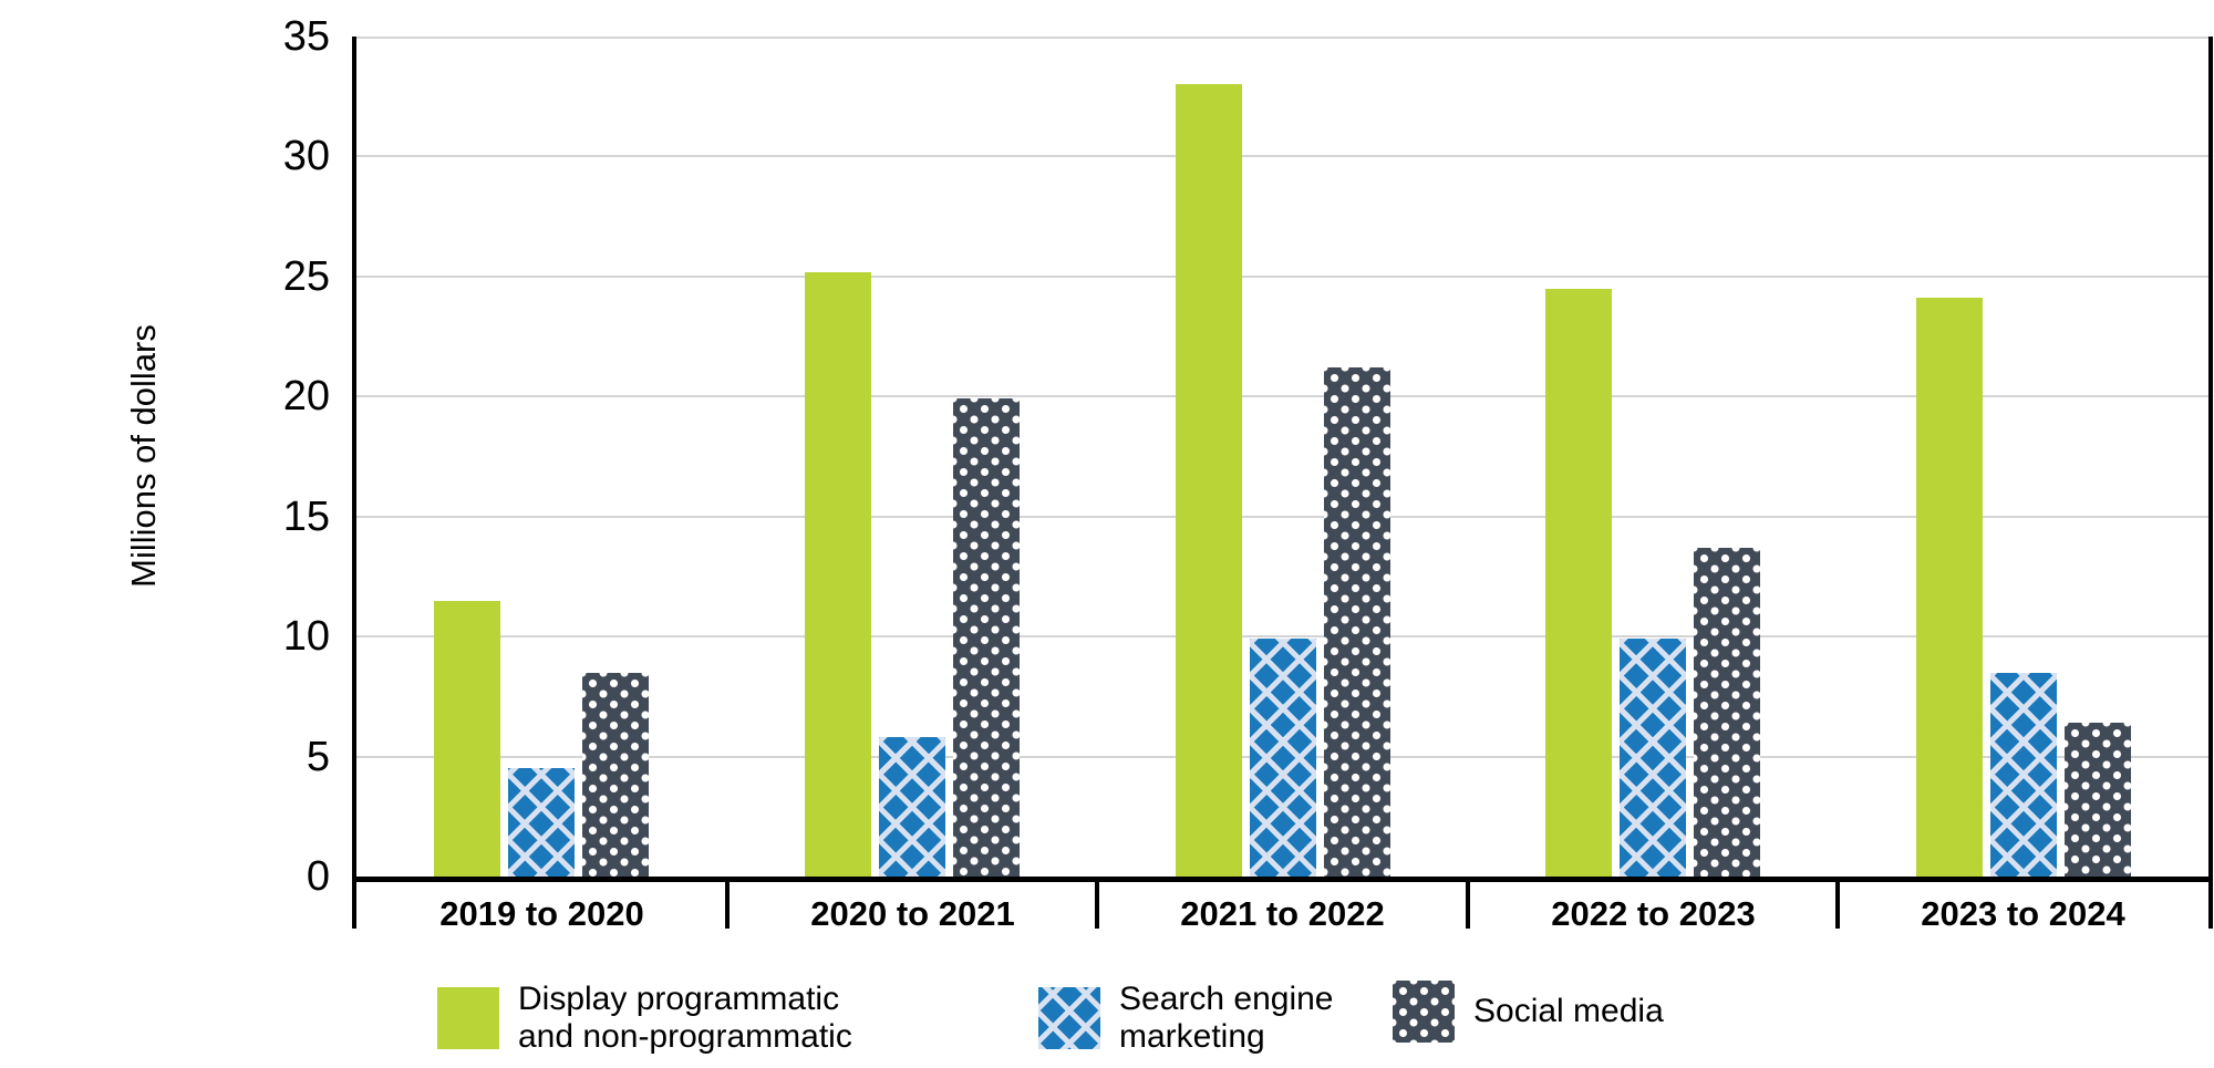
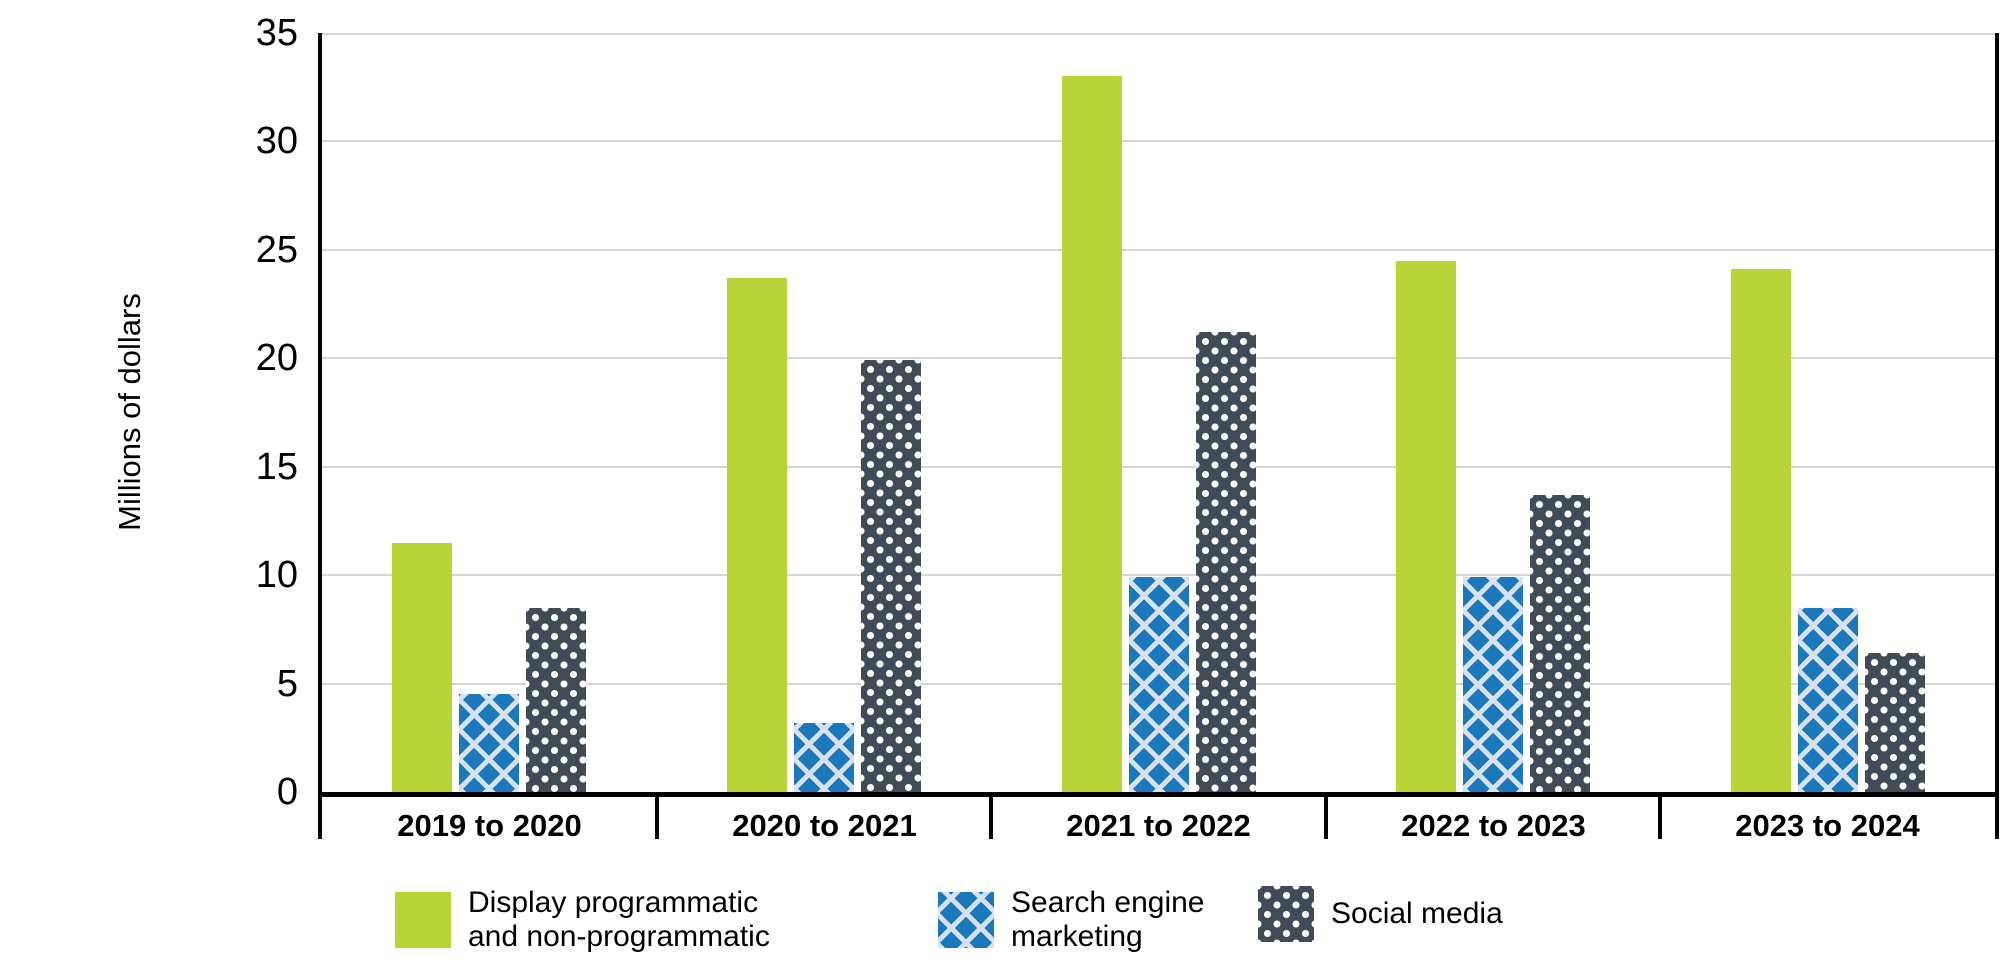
Display programmatic and non-programmatic/2020 to 2021: 25.2 -> 23.7
Search engine marketing/2020 to 2021: 5.8 -> 3.2
